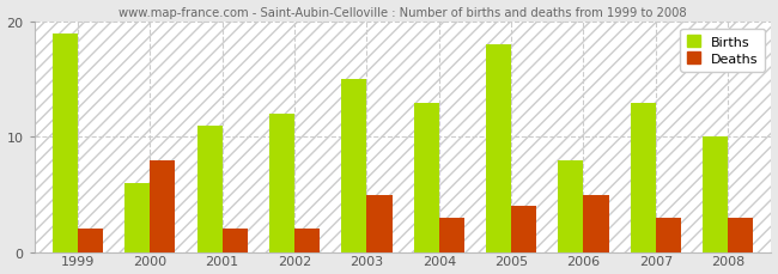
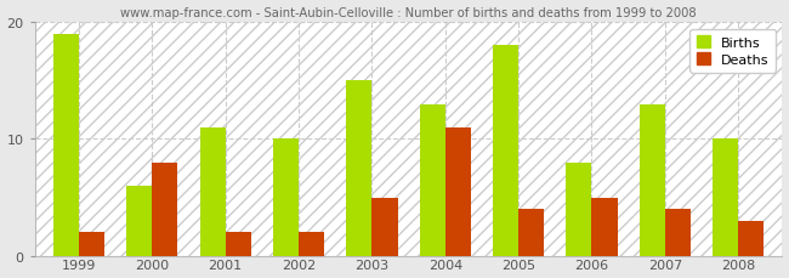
Births/2002: 12 -> 10
Deaths/2004: 3 -> 11
Deaths/2007: 3 -> 4
